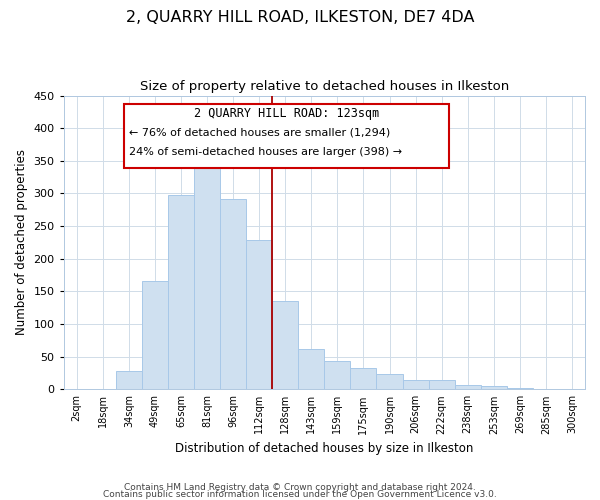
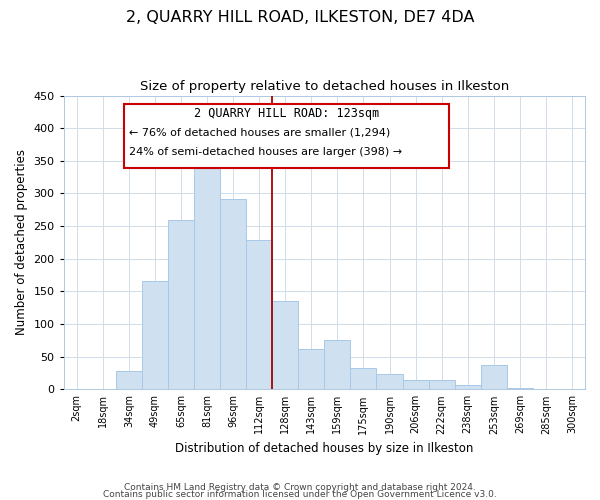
65sqm: 297 -> 260
159sqm: 43 -> 76
253sqm: 5 -> 38
